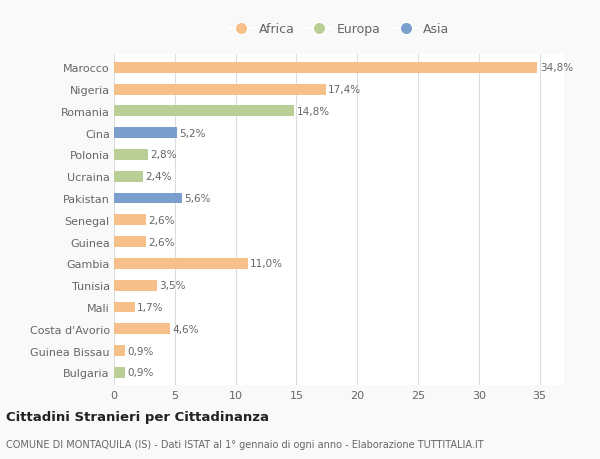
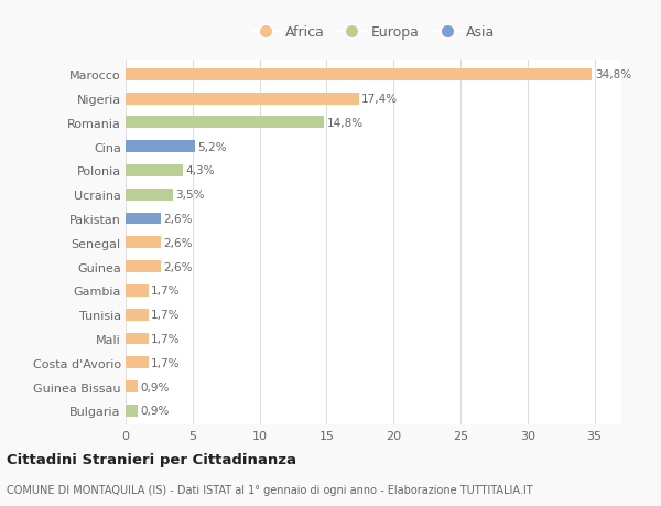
Polonia: 2,8% -> 4,3%
Ucraina: 2,4% -> 3,5%
Pakistan: 5,6% -> 2,6%
Gambia: 11,0% -> 1,7%
Tunisia: 3,5% -> 1,7%
Costa d'Avorio: 4,6% -> 1,7%
